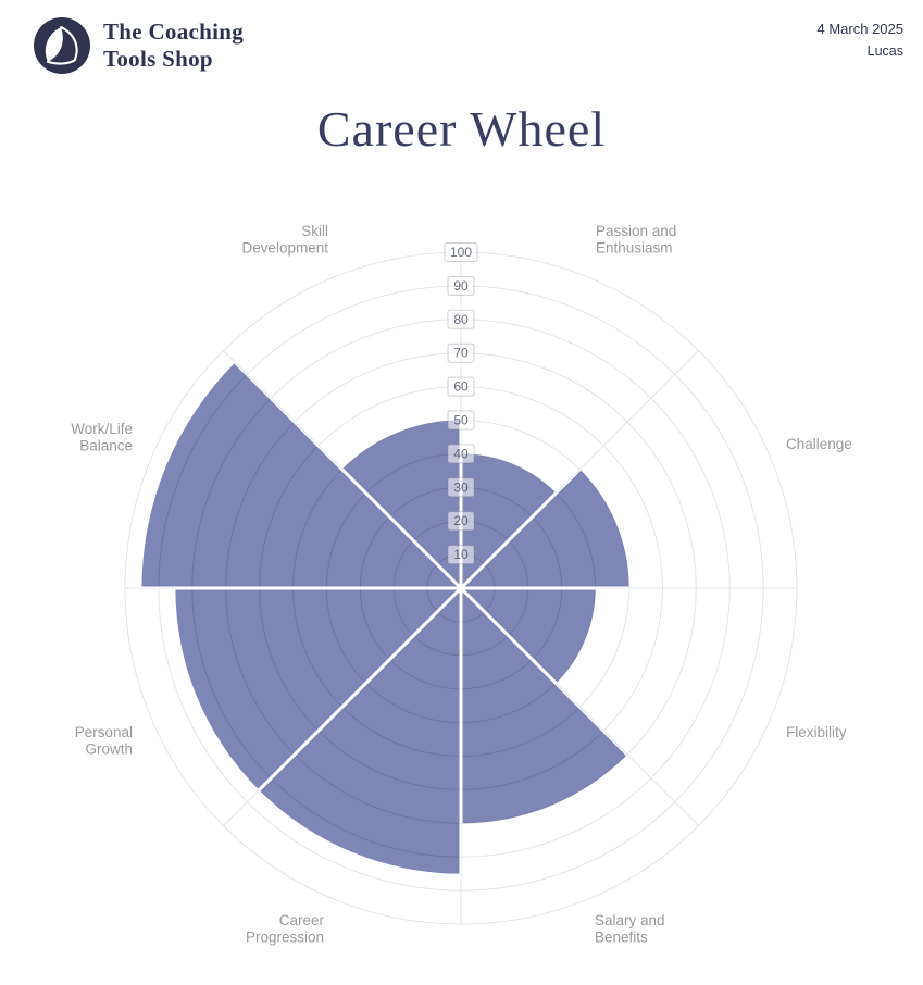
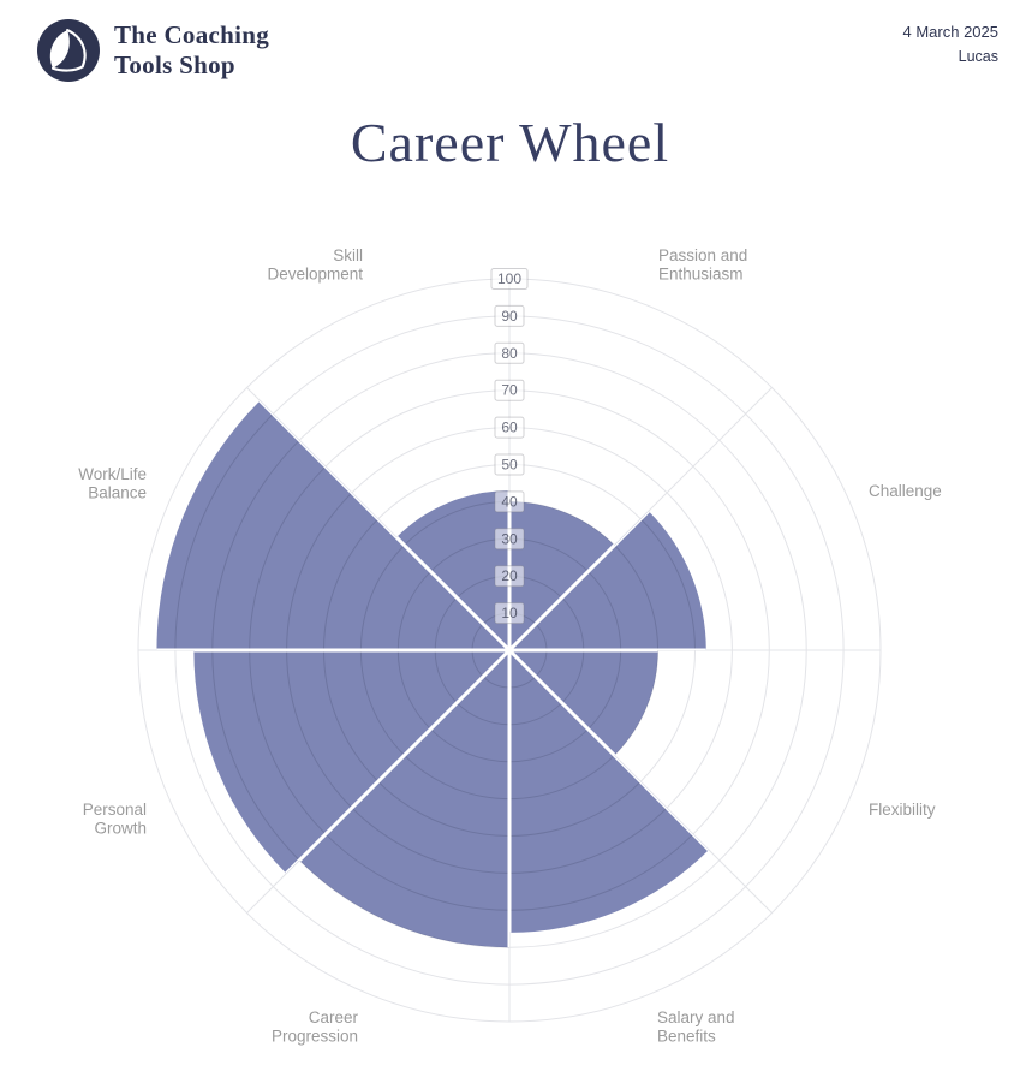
Challenge: 50 -> 53
Salary and Benefits: 70 -> 76
Career Progression: 85 -> 80
Skill Development: 50 -> 43
